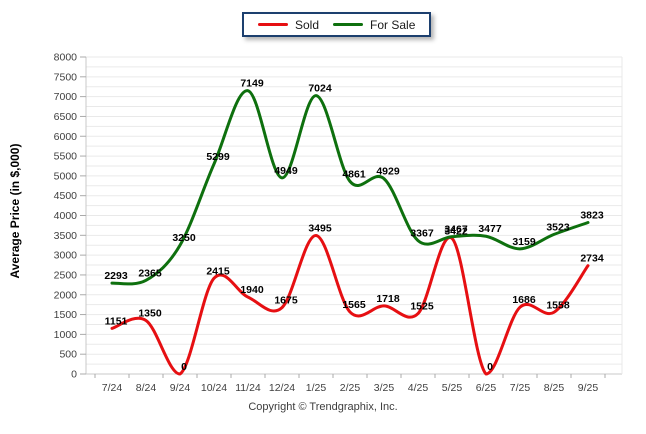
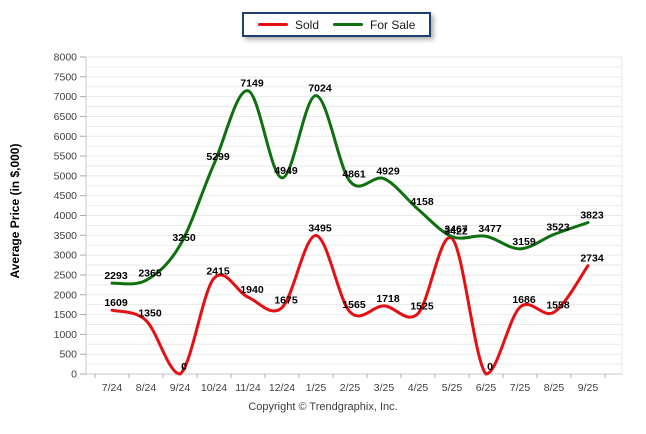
Sold/7/24: 1151 -> 1609
For Sale/4/25: 3367 -> 4158
